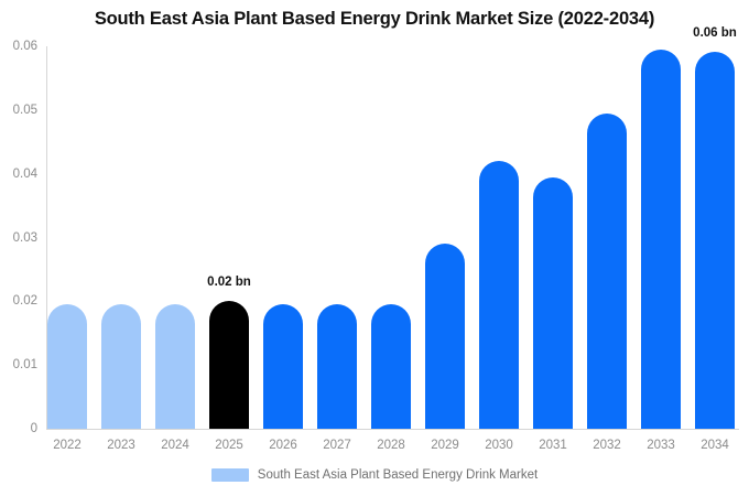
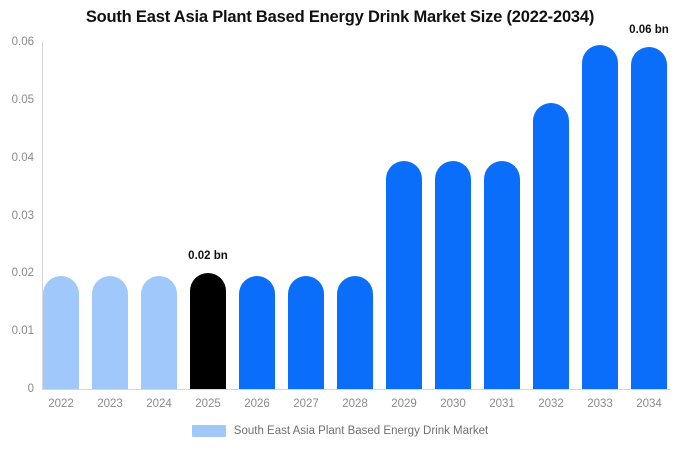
2029: 0.029 -> 0.040
2030: 0.042 -> 0.040
